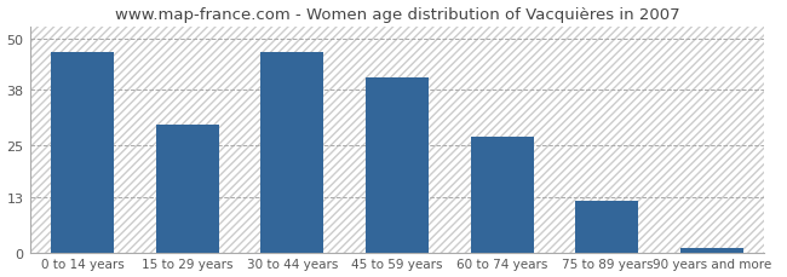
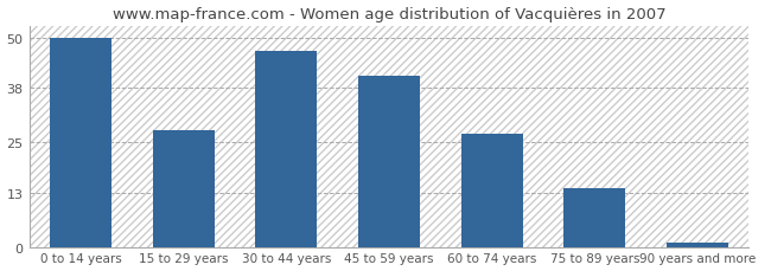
0 to 14 years: 47 -> 50
15 to 29 years: 30 -> 28
75 to 89 years: 12 -> 14
